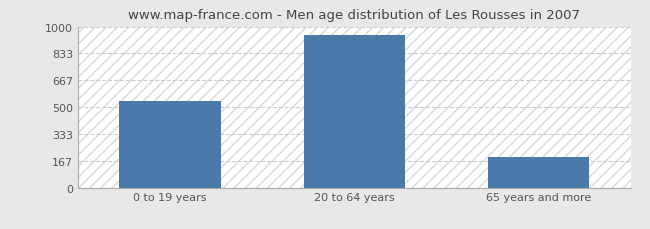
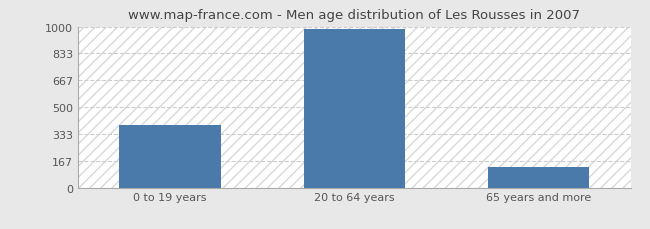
0 to 19 years: 540 -> 390
20 to 64 years: 950 -> 980
65 years and more: 190 -> 120
